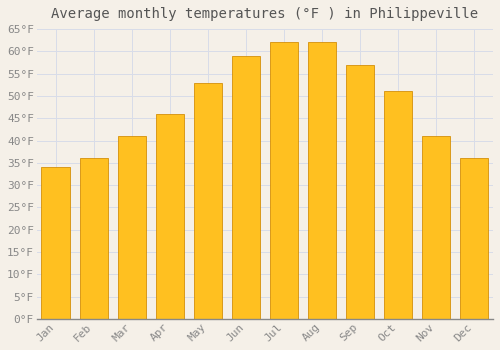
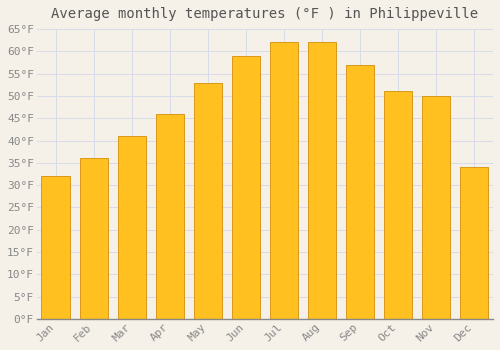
Jan: 34°F -> 32°F
Nov: 41°F -> 50°F
Dec: 36°F -> 34°F
